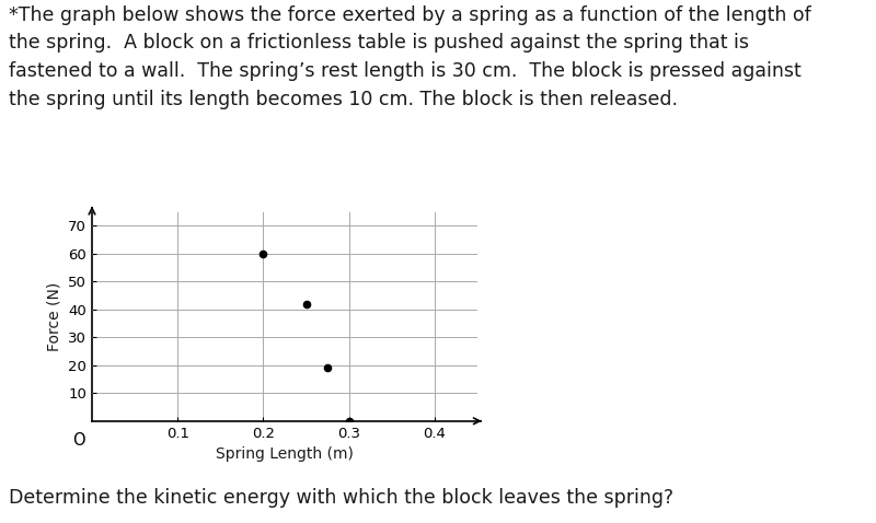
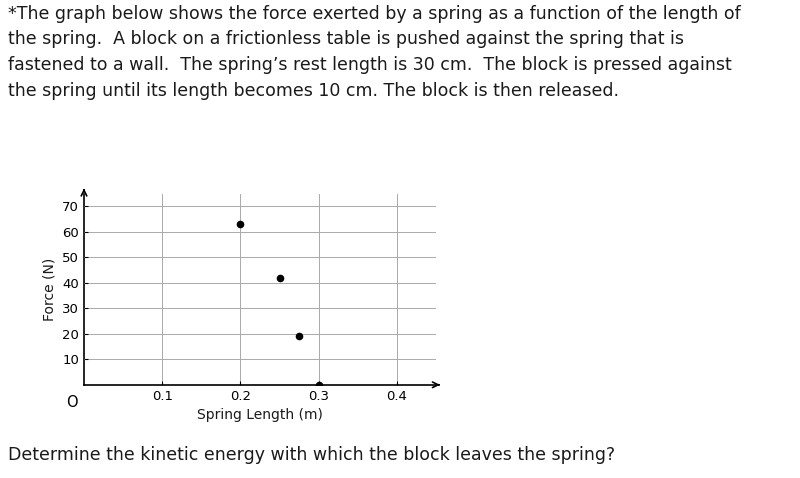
0.2: 60 -> 63
